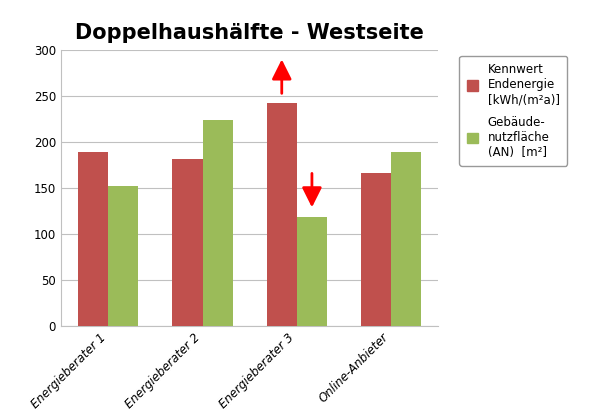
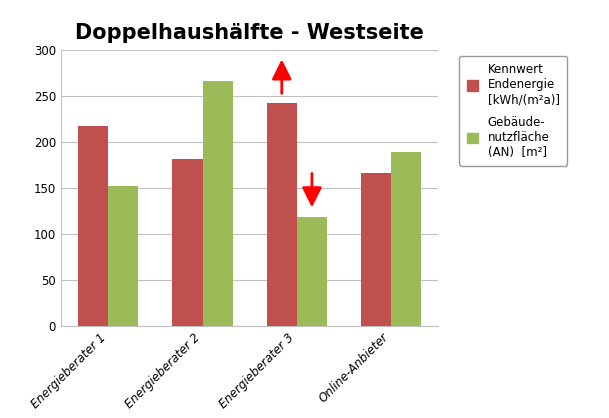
Kennwert Endenergie [kWh/(m²a)]/Energieberater 1: 189 -> 218
Gebäude- nutzfläche (AN) [m²]/Energieberater 2: 224 -> 266
